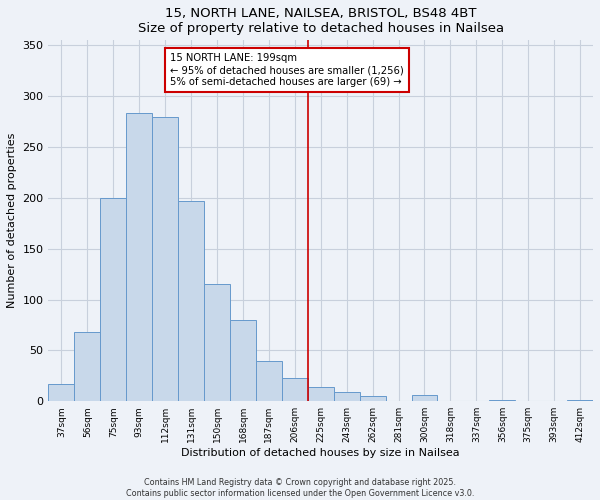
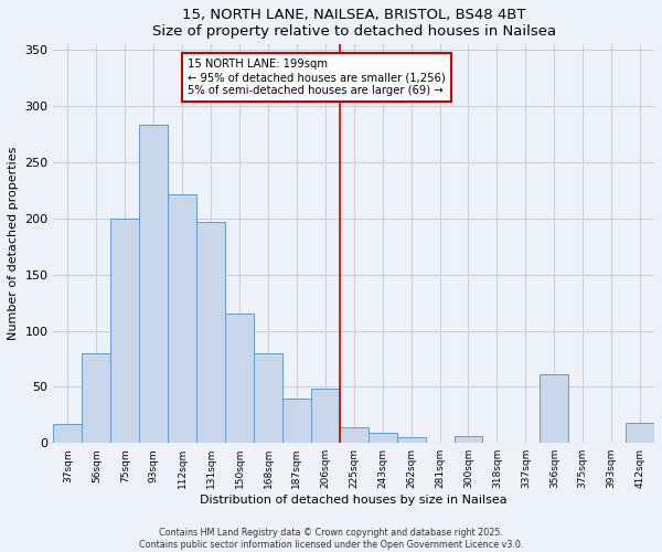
56sqm: 68 -> 80
112sqm: 280 -> 222
206sqm: 23 -> 48
356sqm: 1 -> 61
412sqm: 1 -> 18
